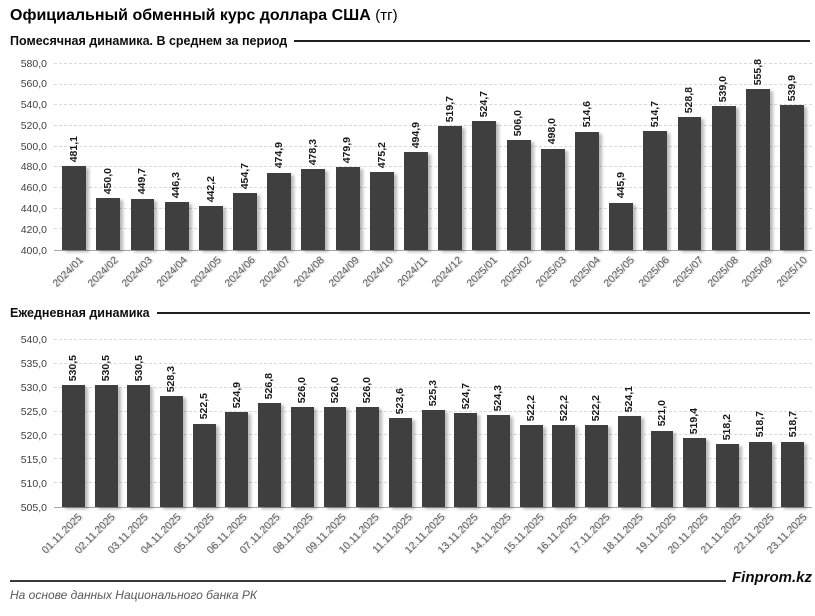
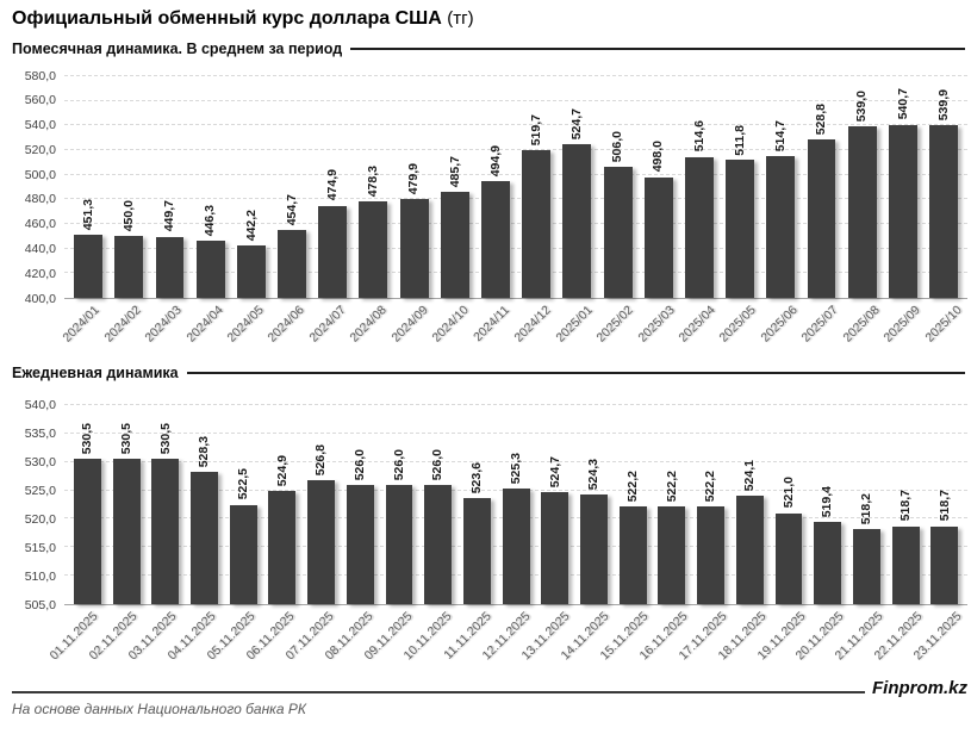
Помесячная динамика. В среднем за период/2024/01: 481,1 -> 451,3
Помесячная динамика. В среднем за период/2024/10: 475,2 -> 485,7
Помесячная динамика. В среднем за период/2025/05: 445,9 -> 511,8
Помесячная динамика. В среднем за период/2025/09: 555,8 -> 540,7
